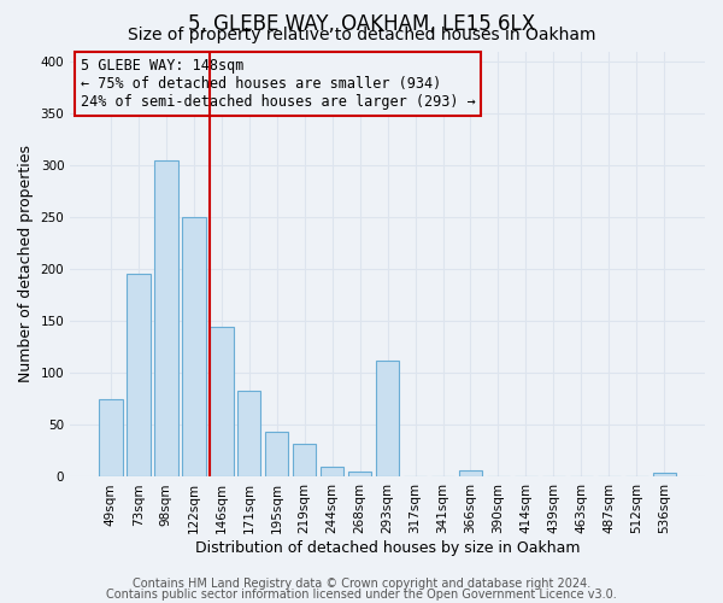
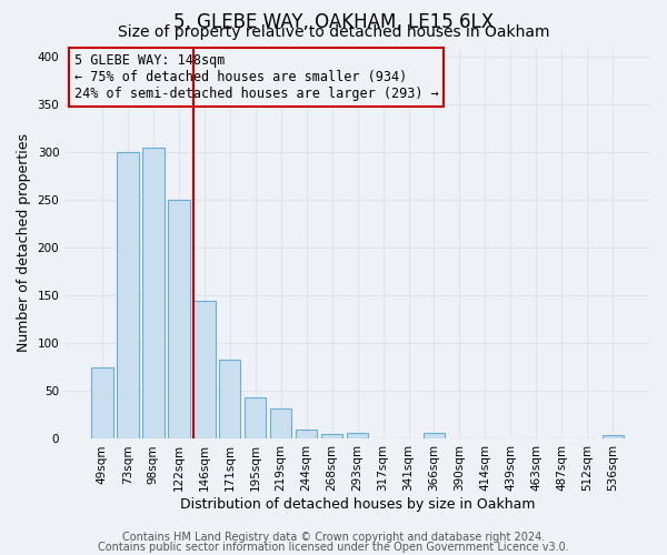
73sqm: 196 -> 300
293sqm: 112 -> 6
